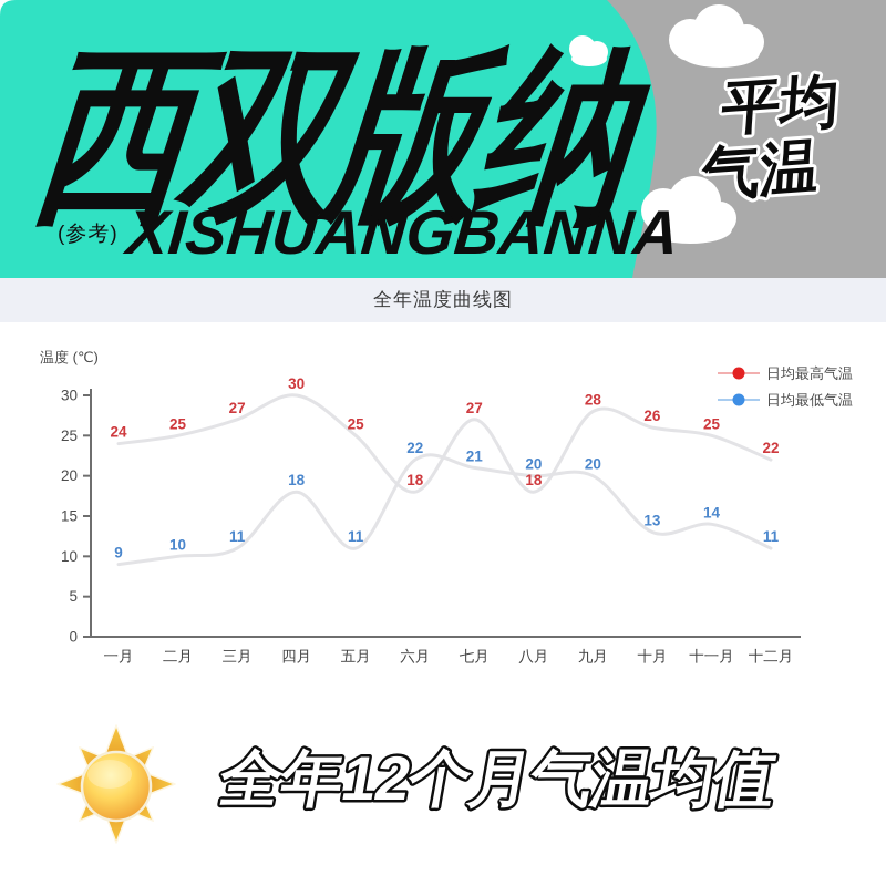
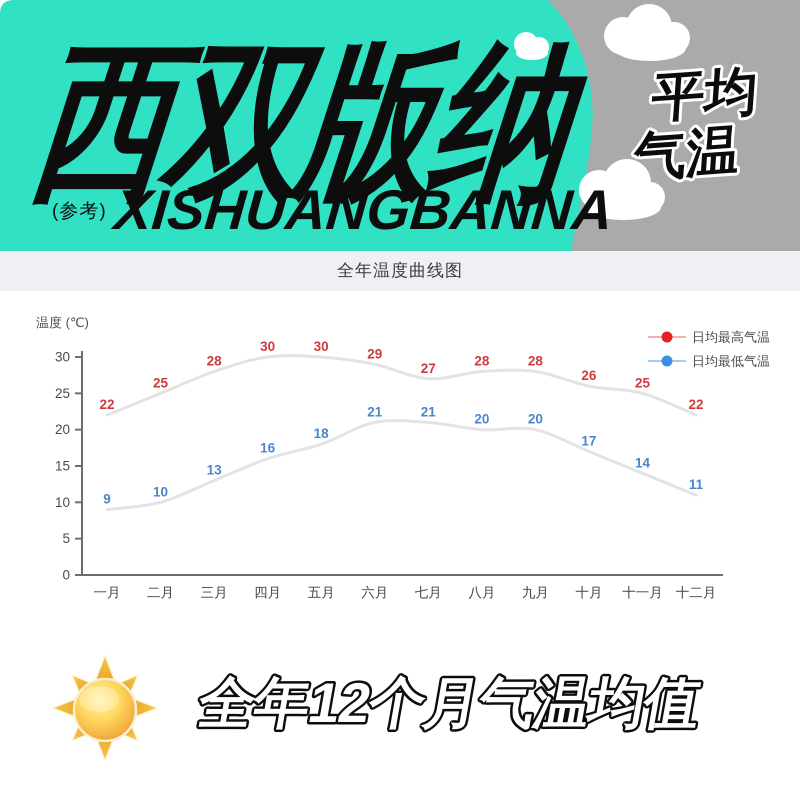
日均最高气温/一月: 24 -> 22
日均最高气温/三月: 27 -> 28
日均最低气温/三月: 11 -> 13
日均最低气温/四月: 18 -> 16
日均最高气温/五月: 25 -> 30
日均最低气温/五月: 11 -> 18
日均最高气温/六月: 18 -> 29
日均最低气温/六月: 22 -> 21
日均最高气温/八月: 18 -> 28
日均最低气温/十月: 13 -> 17
